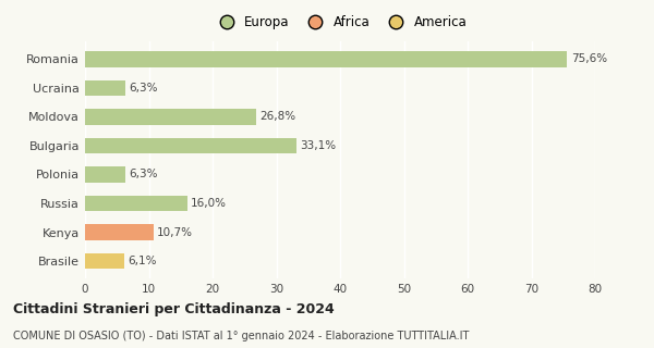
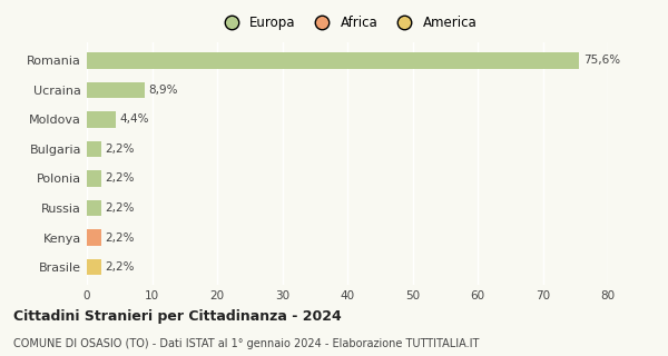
Ucraina: 6,3% -> 8,9%
Moldova: 26,8% -> 4,4%
Bulgaria: 33,1% -> 2,2%
Polonia: 6,3% -> 2,2%
Russia: 16,0% -> 2,2%
Kenya: 10,7% -> 2,2%
Brasile: 6,1% -> 2,2%
